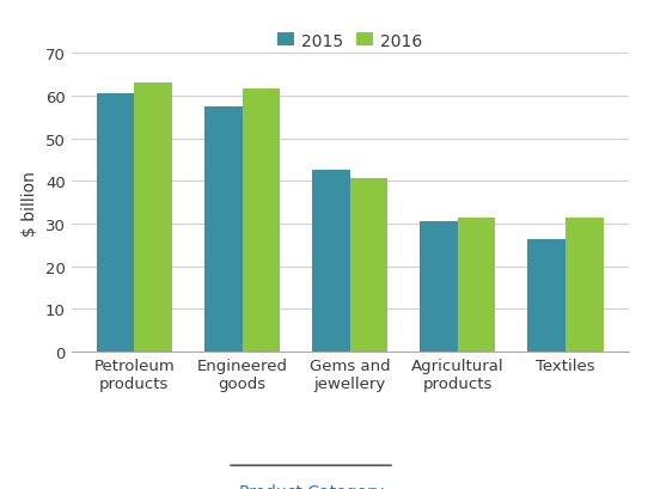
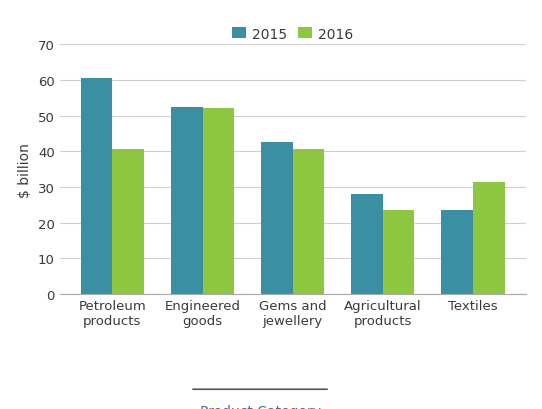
2016/Petroleum products: 63.0 -> 40.5
2015/Engineered goods: 57.5 -> 52.5
2016/Engineered goods: 61.5 -> 52.0
2015/Agricultural products: 30.5 -> 28.0
2016/Agricultural products: 31.5 -> 23.5
2015/Textiles: 26.5 -> 23.5
